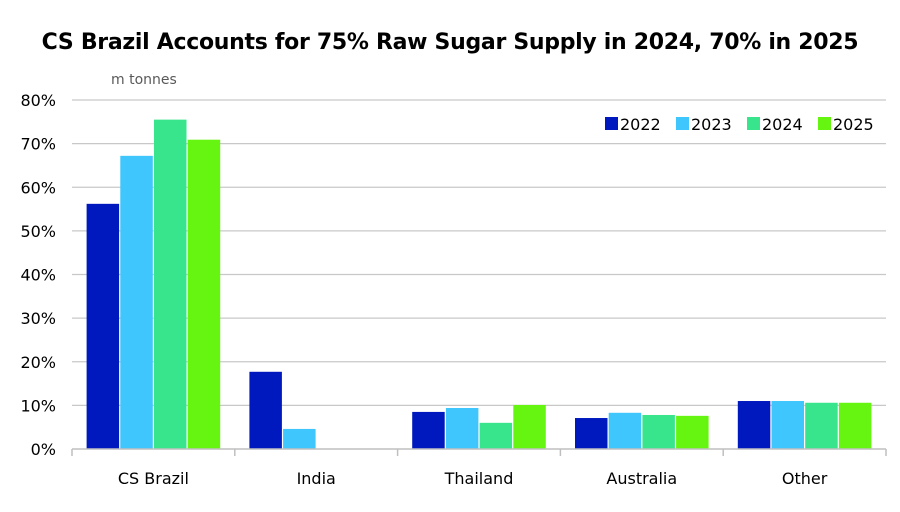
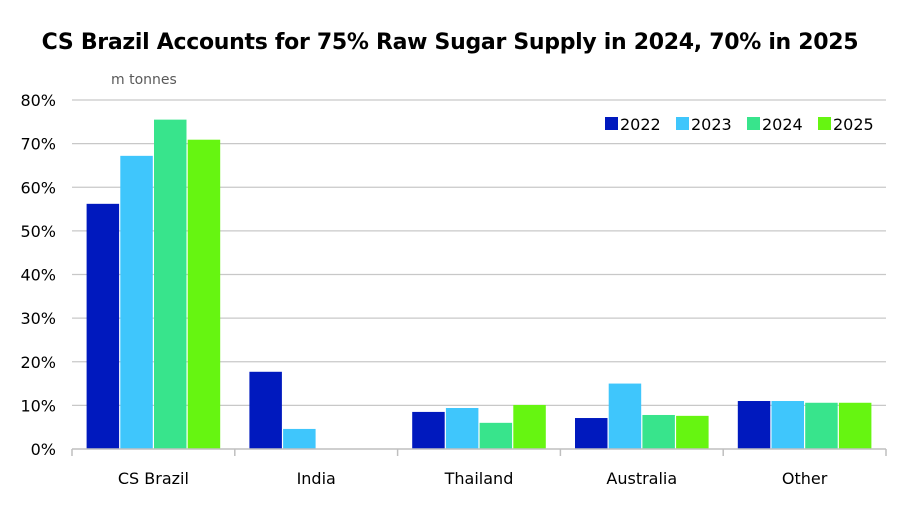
2023/Australia: 8% -> 15%
